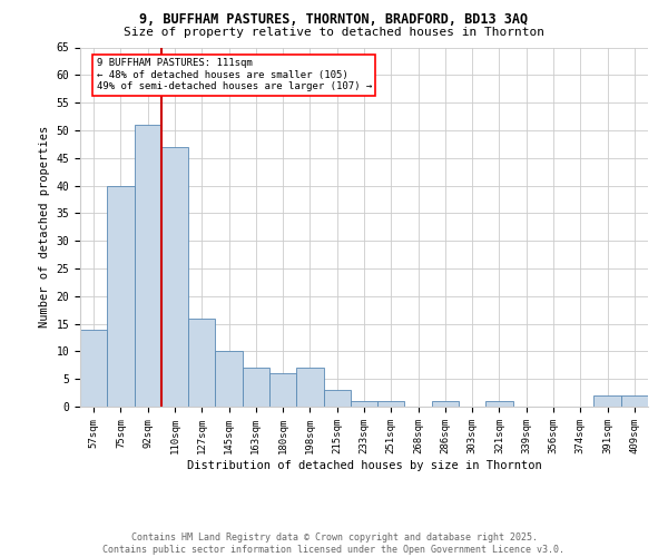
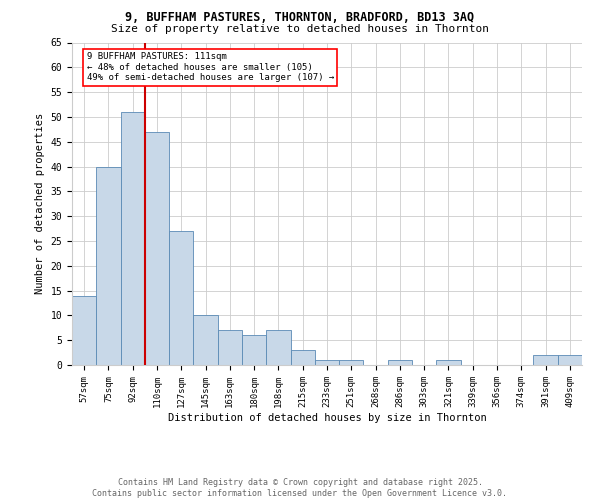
127sqm: 16 -> 27
